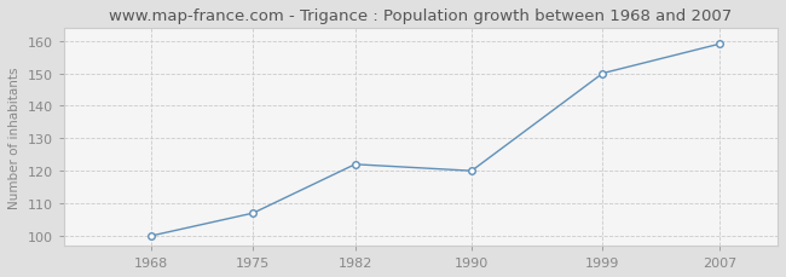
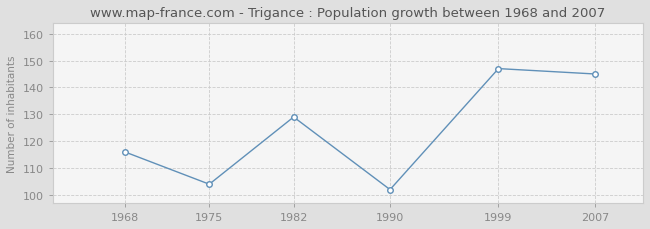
1968: 100 -> 116
1975: 107 -> 104
1982: 122 -> 129
1990: 120 -> 102
1999: 150 -> 147
2007: 159 -> 145
